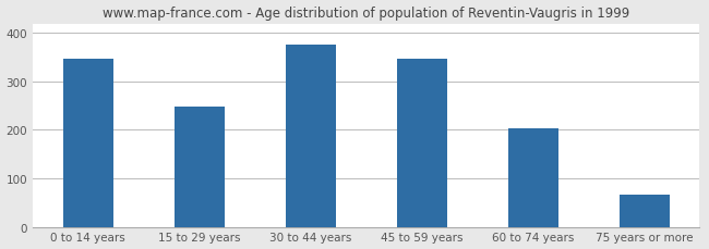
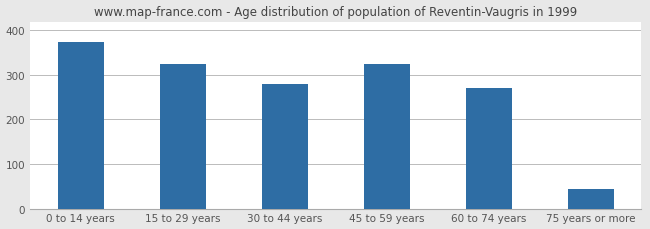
0 to 14 years: 348 -> 375
15 to 29 years: 248 -> 325
30 to 44 years: 376 -> 280
45 to 59 years: 347 -> 325
60 to 74 years: 204 -> 270
75 years or more: 67 -> 45
